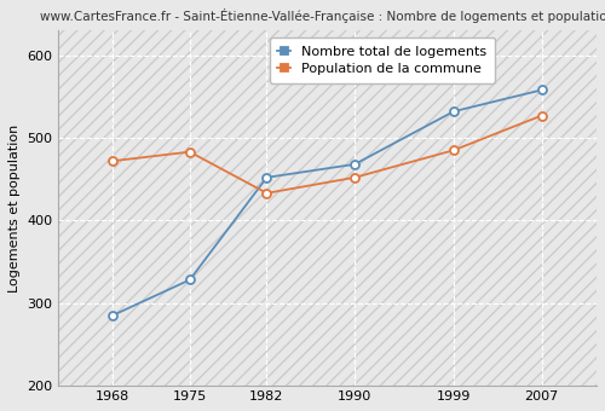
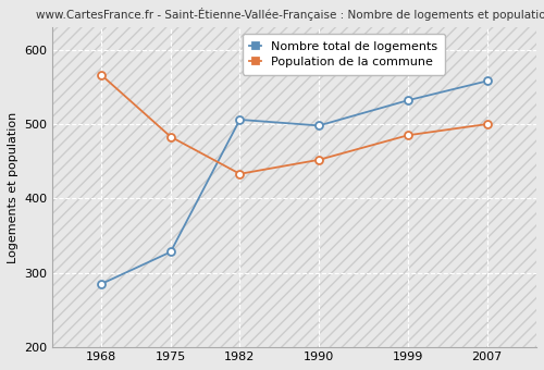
Population de la commune/1968: 472 -> 566
Nombre total de logements/1982: 452 -> 506
Nombre total de logements/1990: 468 -> 498
Population de la commune/2007: 527 -> 500
